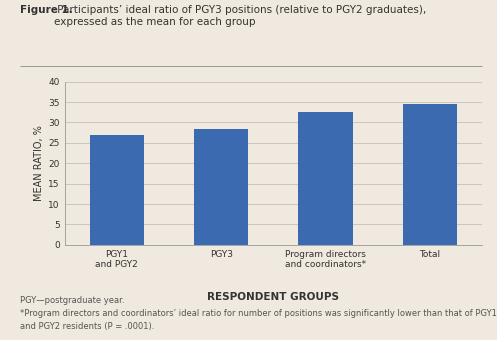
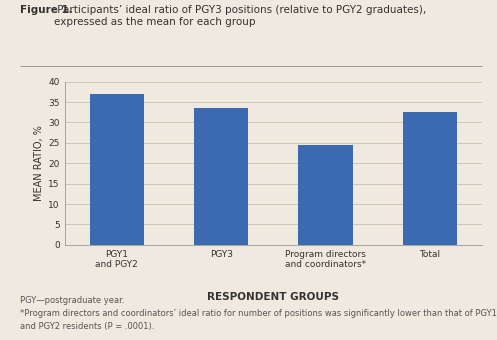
PGY1 and PGY2: 27.0 -> 37.0
PGY3: 28.5 -> 33.5
Program directors and coordinators*: 32.5 -> 24.5
Total: 34.5 -> 32.5
